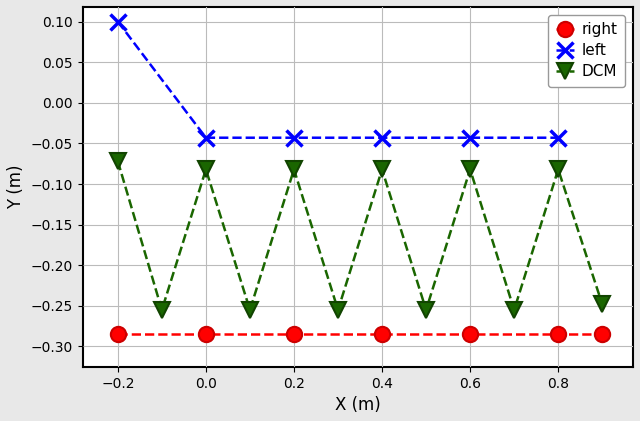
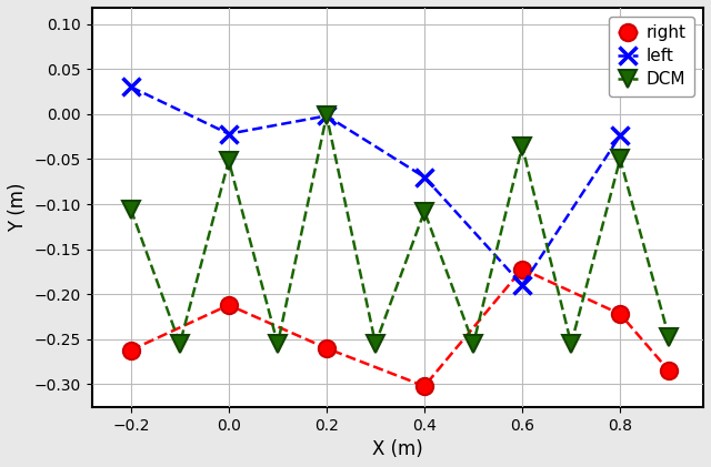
right/−0.2: -0.285 -> -0.262
left/−0.2: 0.100 -> 0.030
DCM/−0.2: -0.072 -> -0.106
right/0.0: -0.285 -> -0.212
left/0.0: -0.043 -> -0.022
DCM/0.0: -0.082 -> -0.052
right/0.2: -0.285 -> -0.260
left/0.2: -0.043 -> -0.002
DCM/0.2: -0.082 -> -0.002
right/0.4: -0.285 -> -0.302
left/0.4: -0.043 -> -0.070
DCM/0.4: -0.082 -> -0.108
right/0.6: -0.285 -> -0.172
left/0.6: -0.043 -> -0.190
DCM/0.6: -0.082 -> -0.036
right/0.8: -0.285 -> -0.222
left/0.8: -0.043 -> -0.024
DCM/0.8: -0.082 -> -0.050
